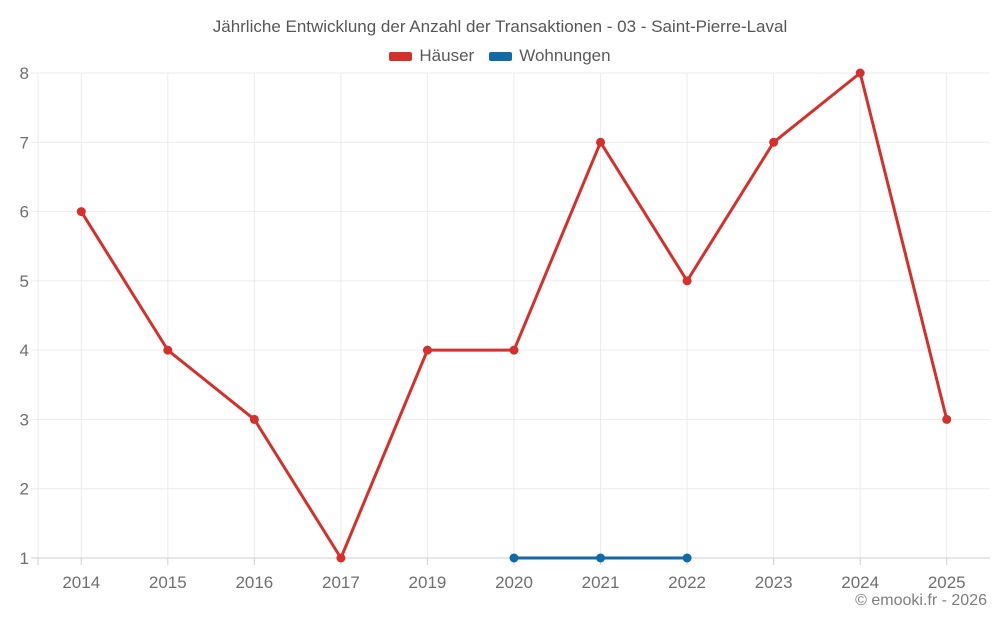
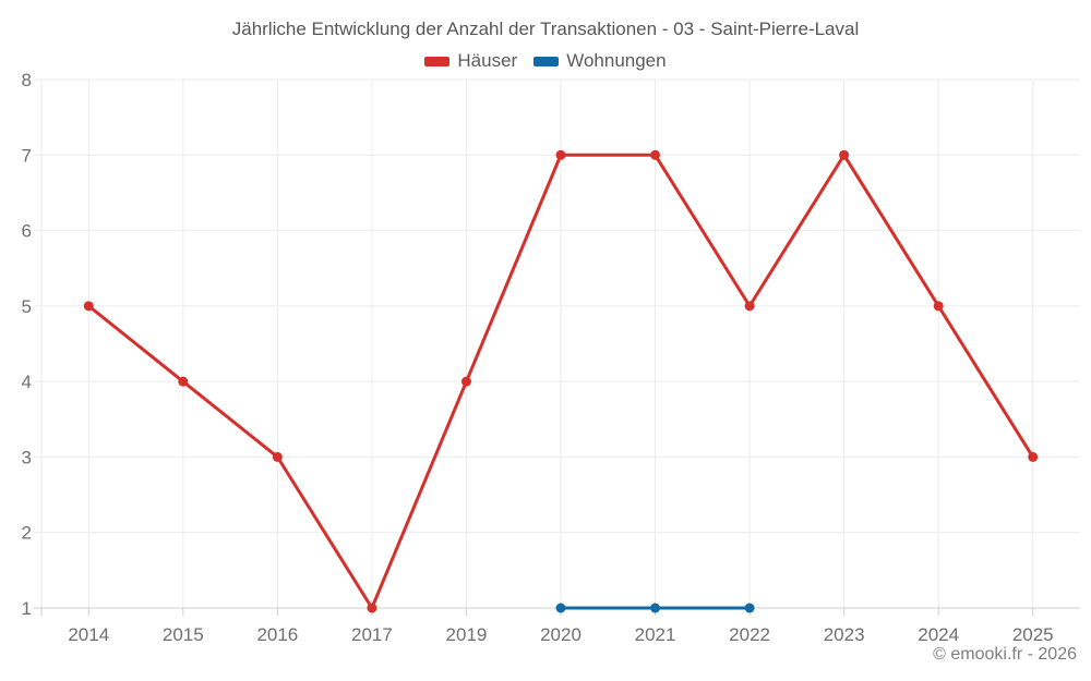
Häuser/2014: 6 -> 5
Häuser/2020: 4 -> 7
Häuser/2024: 8 -> 5
